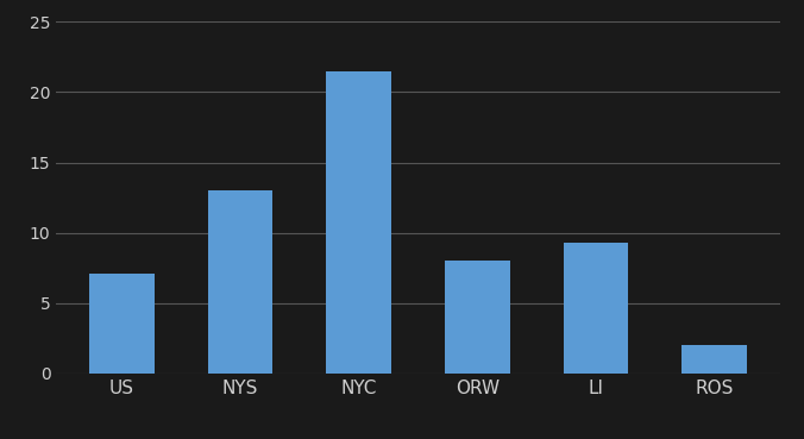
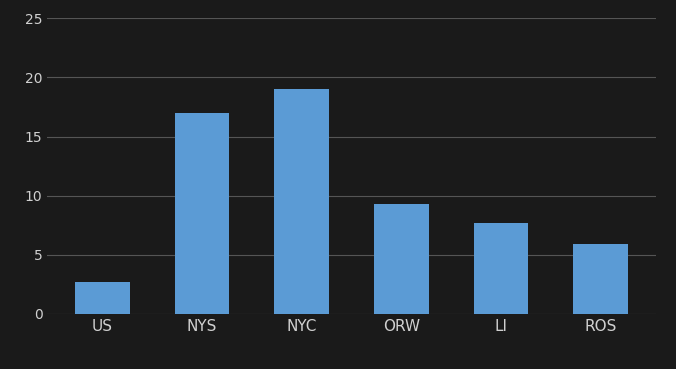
US: 7.1 -> 2.7
NYS: 13.0 -> 17.0
NYC: 21.5 -> 19.0
ORW: 8.0 -> 9.3
LI: 9.3 -> 7.7
ROS: 2.0 -> 5.9
